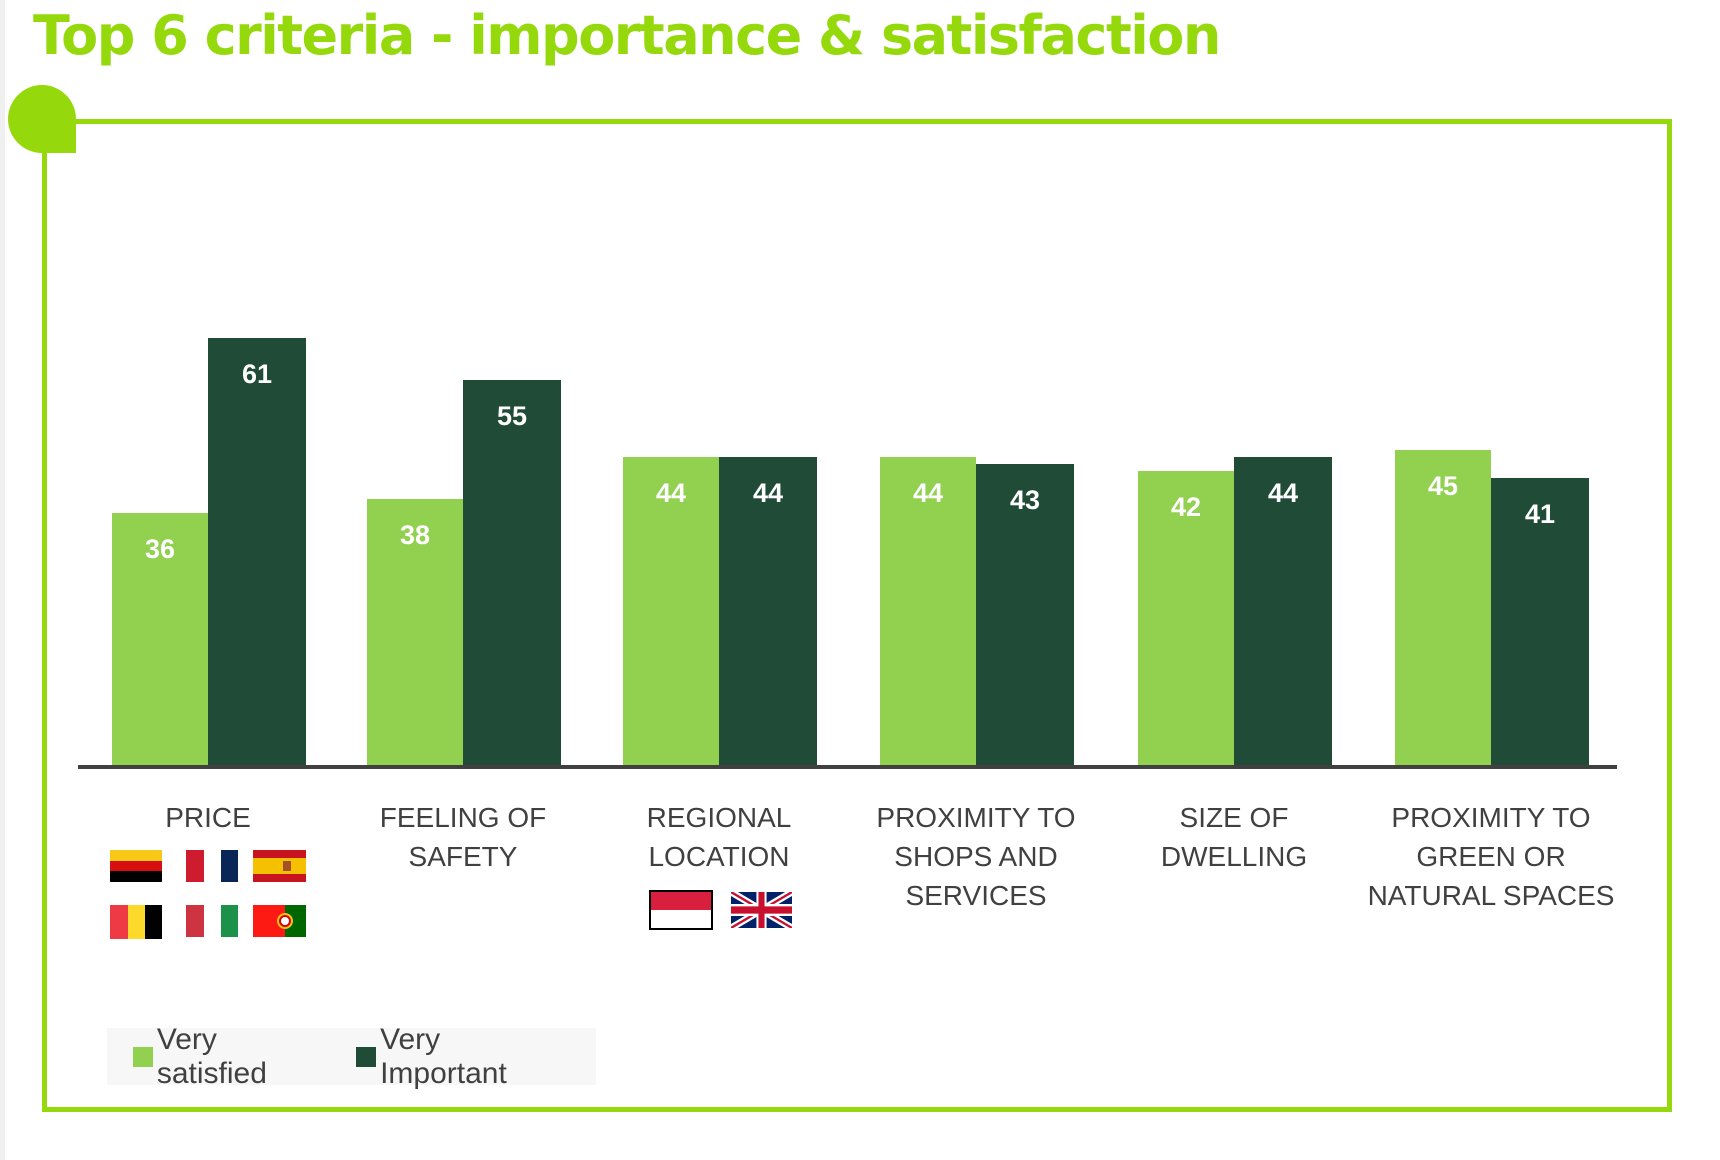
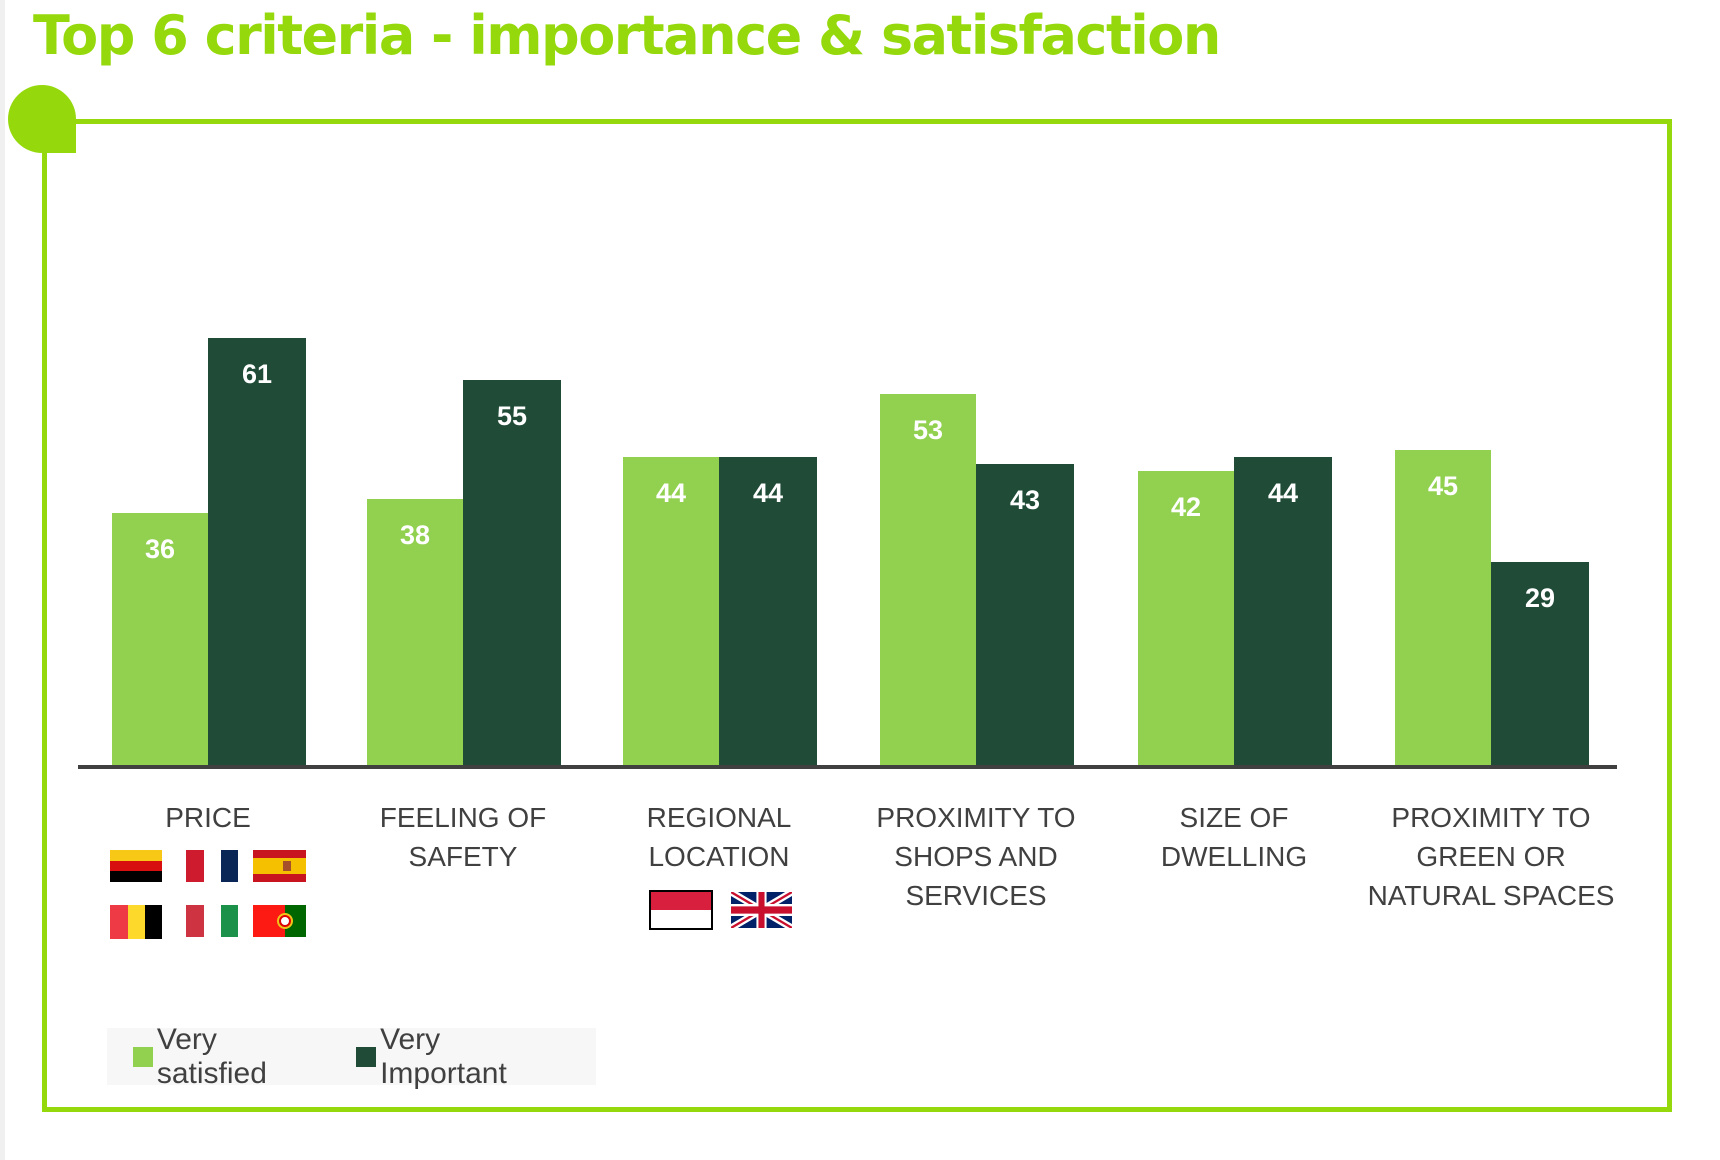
Very satisfied/PROXIMITY TO SHOPS AND SERVICES: 44 -> 53
Very Important/PROXIMITY TO GREEN OR NATURAL SPACES: 41 -> 29
